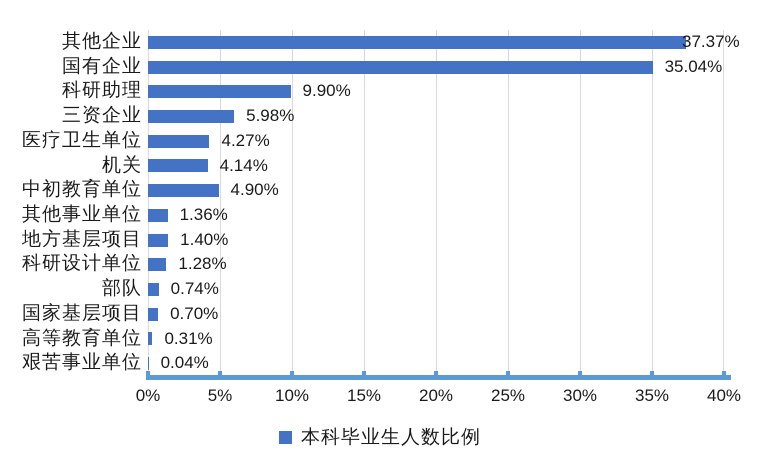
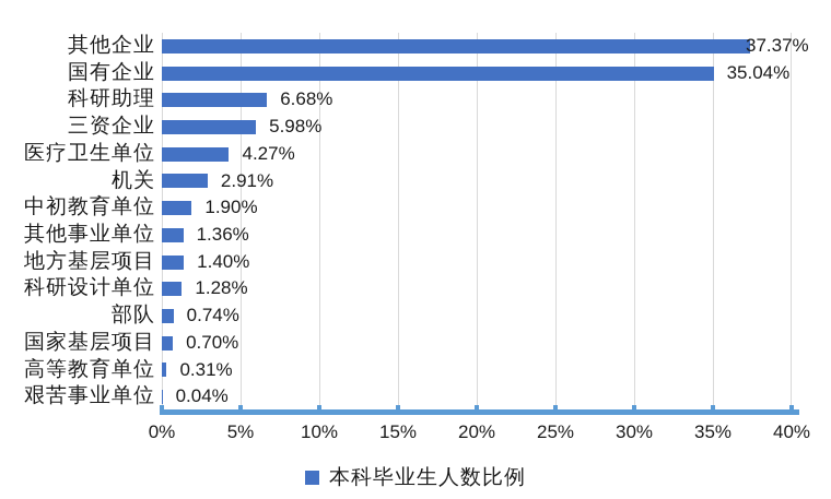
科研助理: 9.90% -> 6.68%
机关: 4.14% -> 2.91%
中初教育单位: 4.90% -> 1.90%
